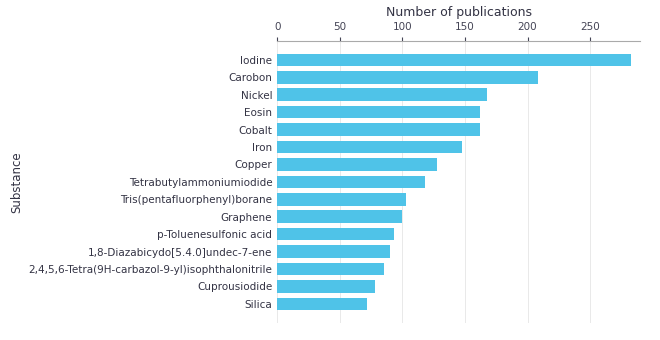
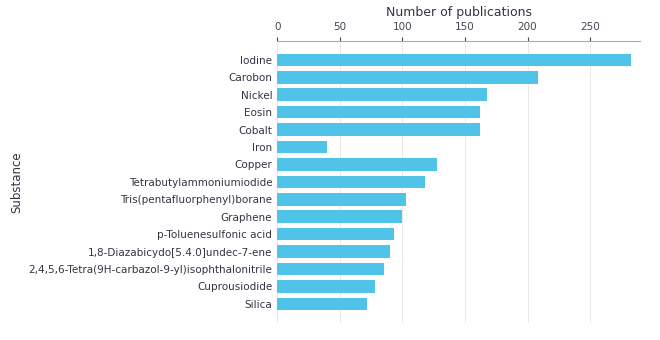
Iron: 148 -> 40
